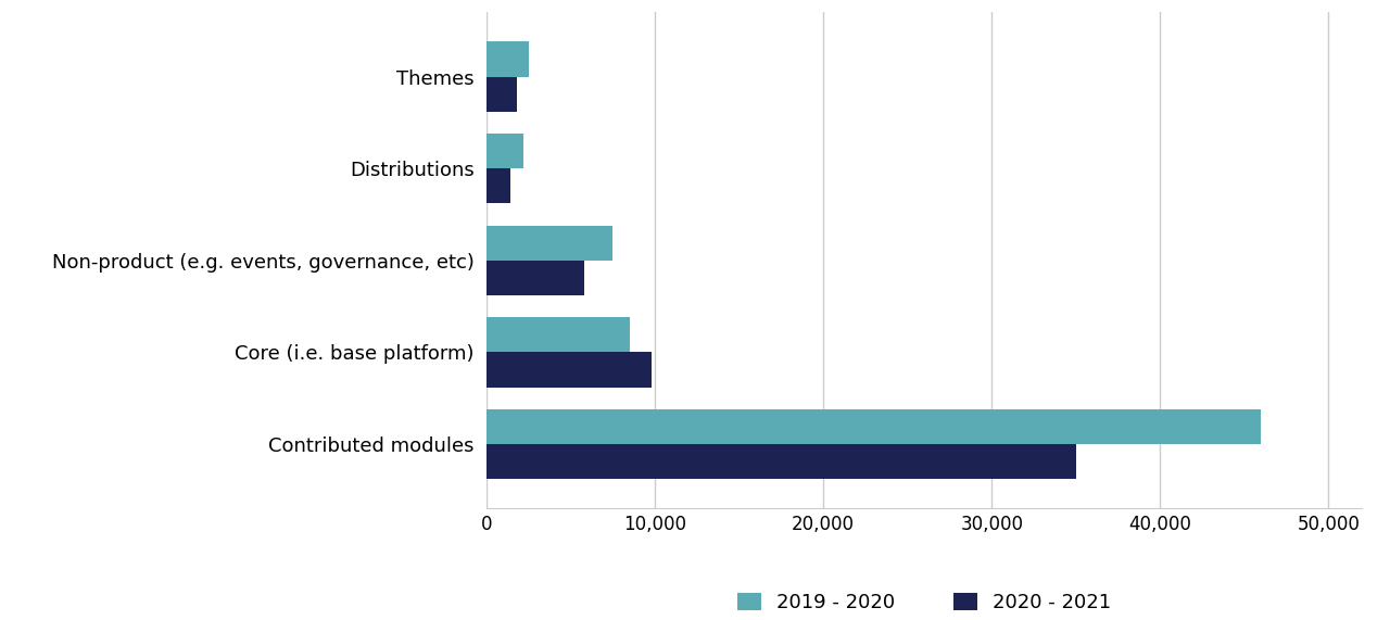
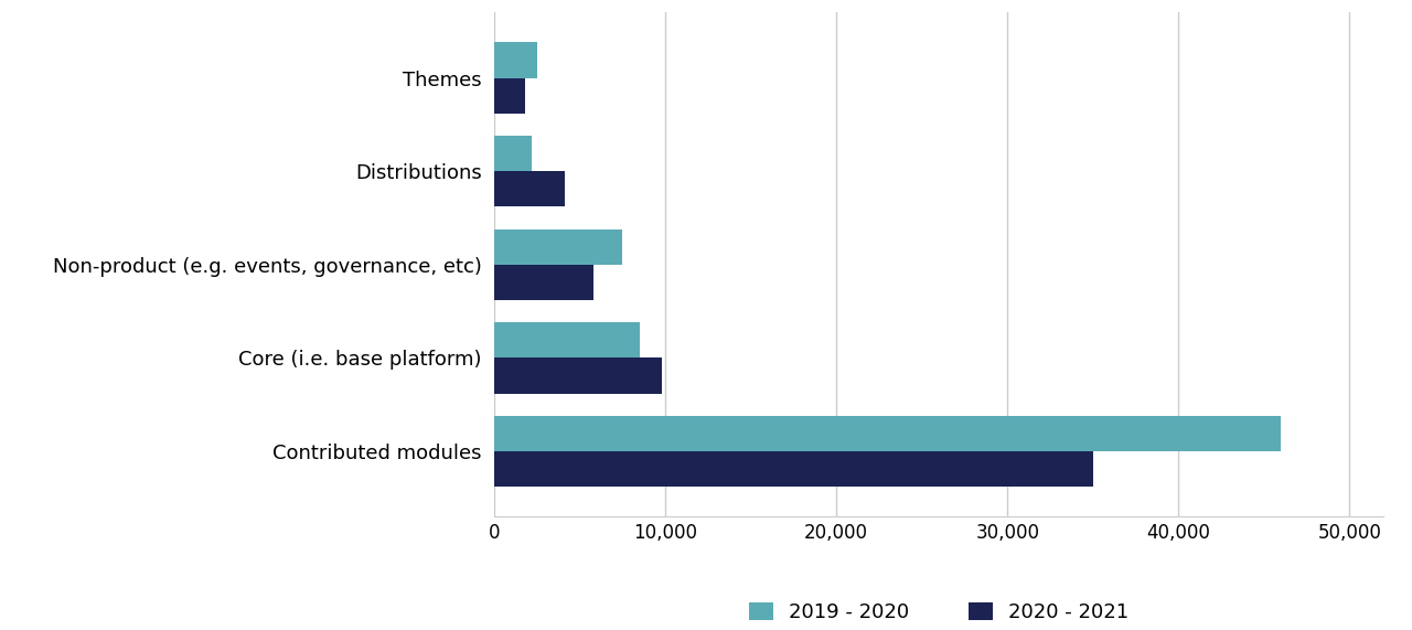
2020 - 2021/Distributions: 1,400 -> 4,100
